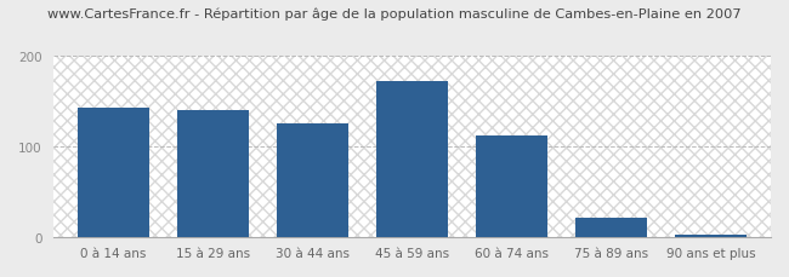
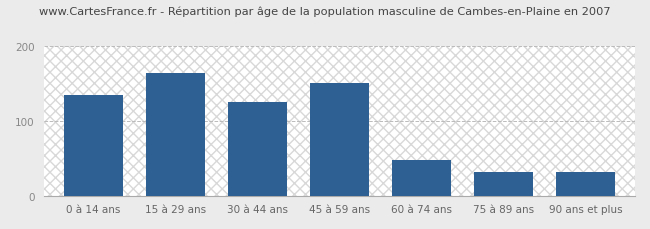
0 à 14 ans: 143 -> 134
15 à 29 ans: 140 -> 164
45 à 59 ans: 172 -> 150
60 à 74 ans: 112 -> 48
75 à 89 ans: 22 -> 32
90 ans et plus: 3 -> 32
